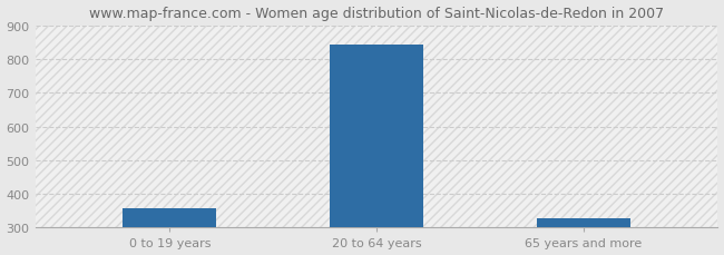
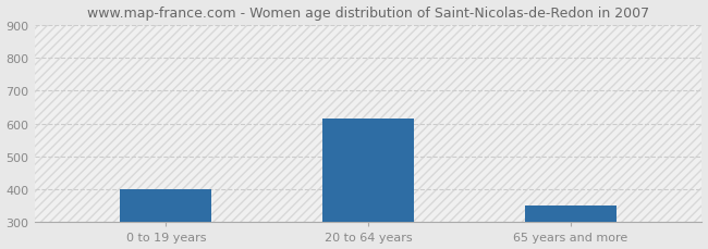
0 to 19 years: 358 -> 400
20 to 64 years: 843 -> 615
65 years and more: 328 -> 350
